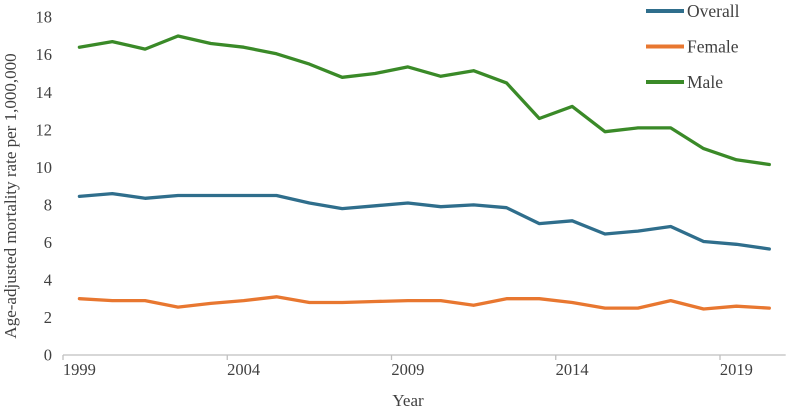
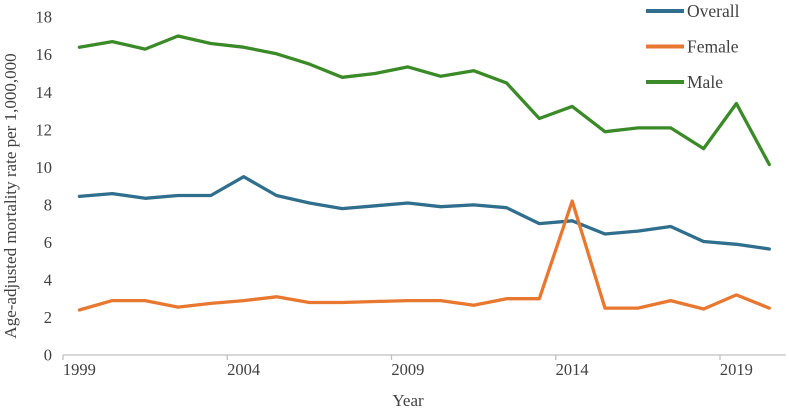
Female/1999: 3.0 -> 2.4
Overall/2004: 8.5 -> 9.5
Female/2014: 2.8 -> 8.2
Female/2019: 2.6 -> 3.2
Male/2019: 10.4 -> 13.4
